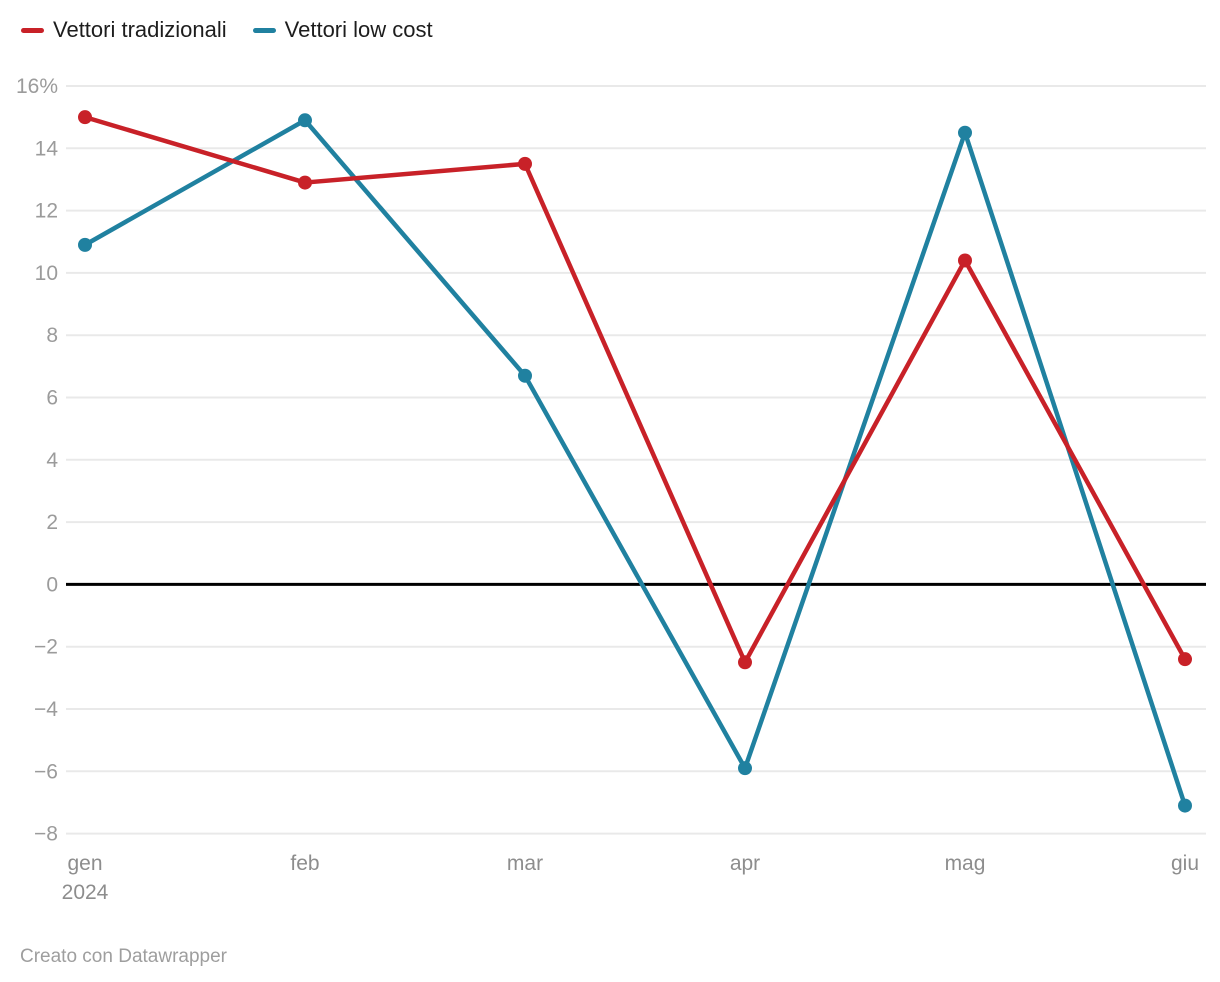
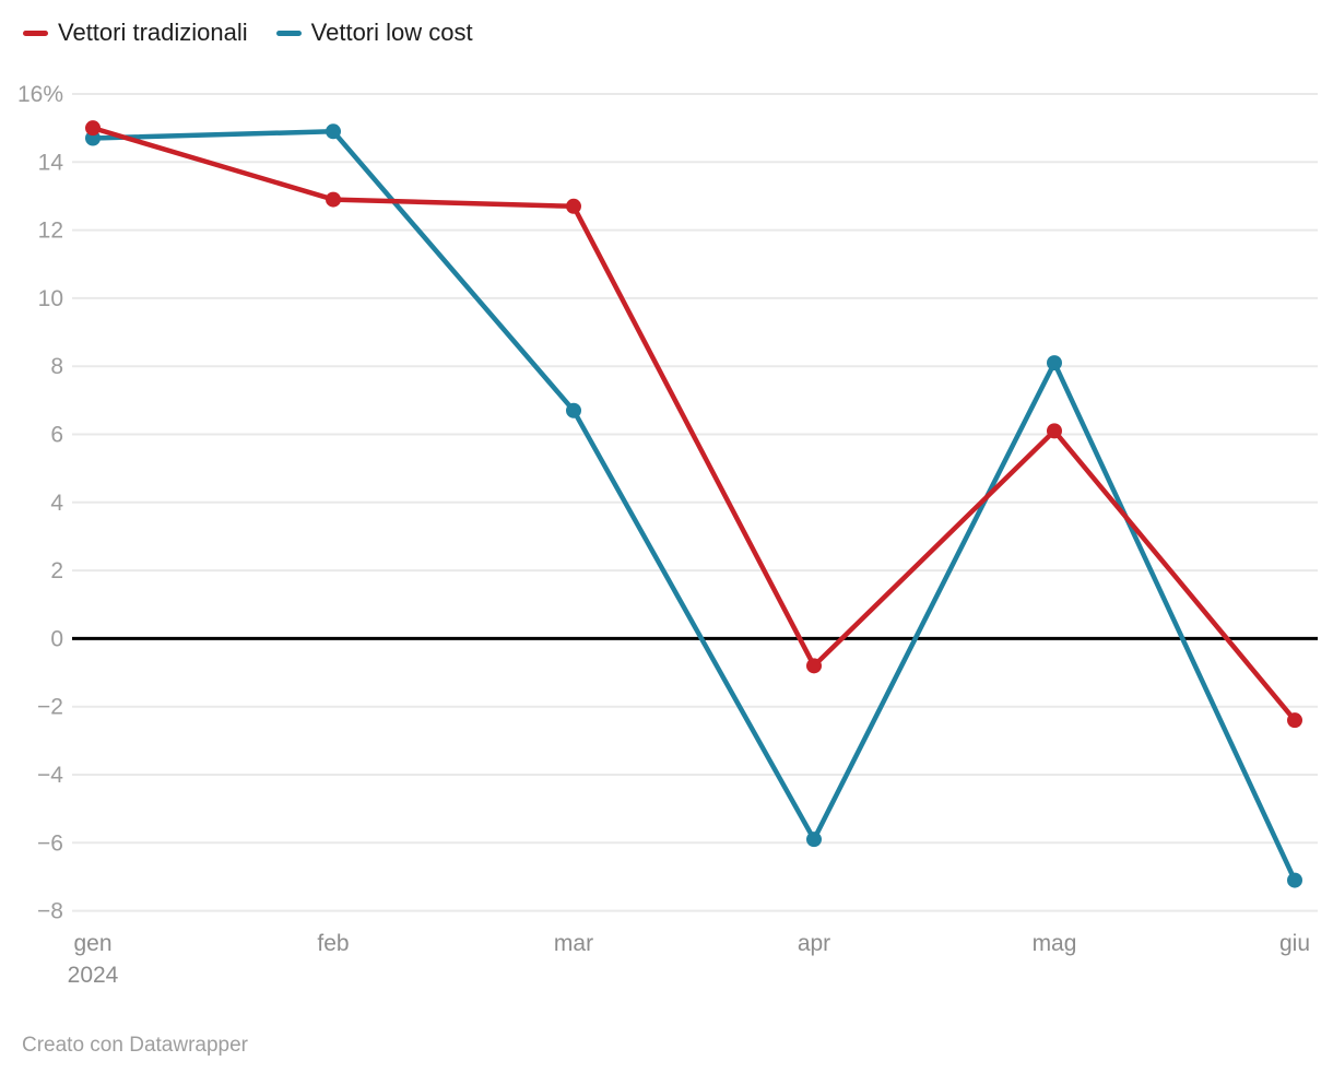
Vettori low cost/gen: 10.9% -> 14.7%
Vettori tradizionali/mar: 13.5% -> 12.7%
Vettori tradizionali/apr: -2.5% -> -0.8%
Vettori tradizionali/mag: 10.4% -> 6.1%
Vettori low cost/mag: 14.5% -> 8.1%
